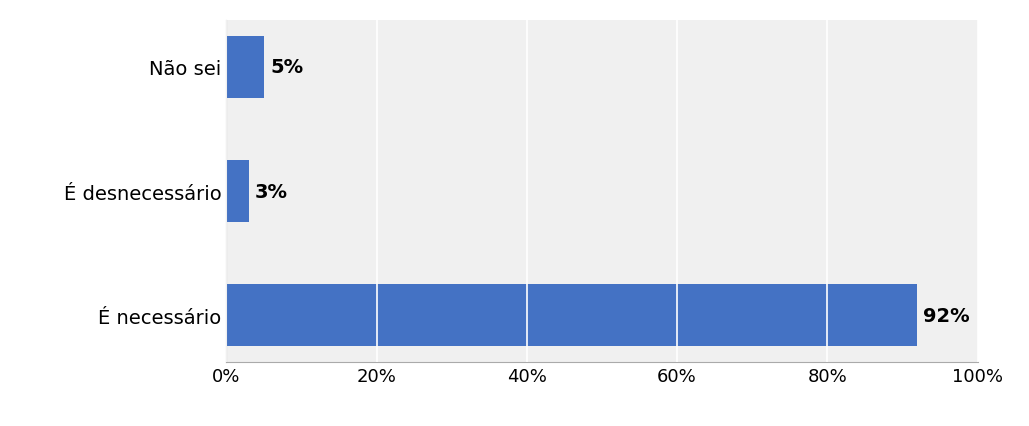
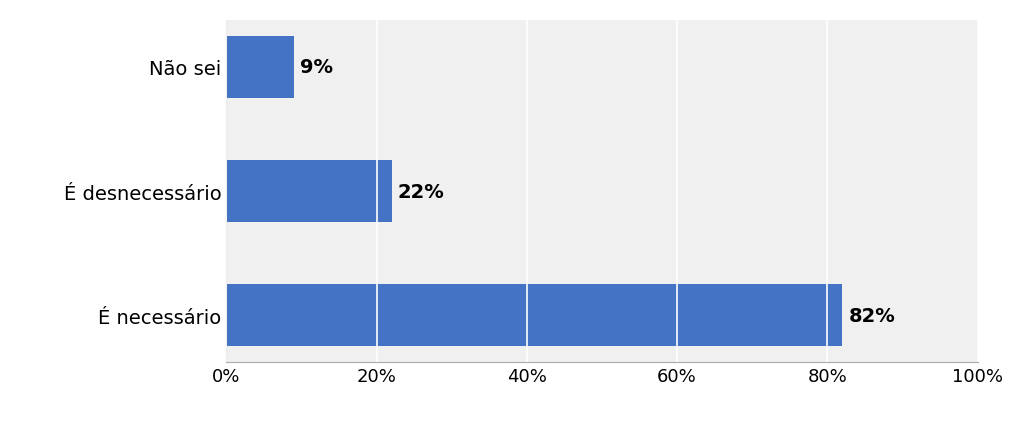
Não sei: 5% -> 9%
É desnecessário: 3% -> 22%
É necessário: 92% -> 82%
